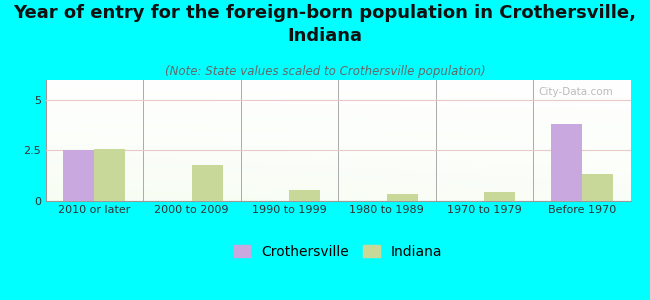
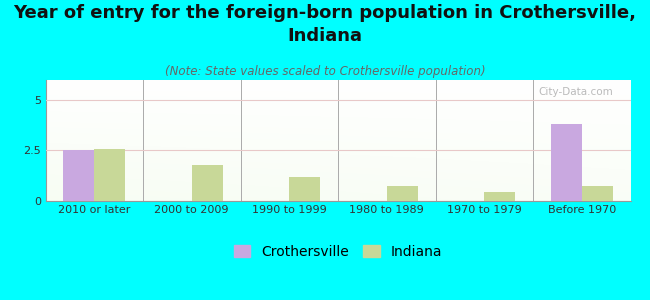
Indiana/1990 to 1999: 0.55 -> 1.20
Indiana/1980 to 1989: 0.35 -> 0.72
Indiana/Before 1970: 1.35 -> 0.72
